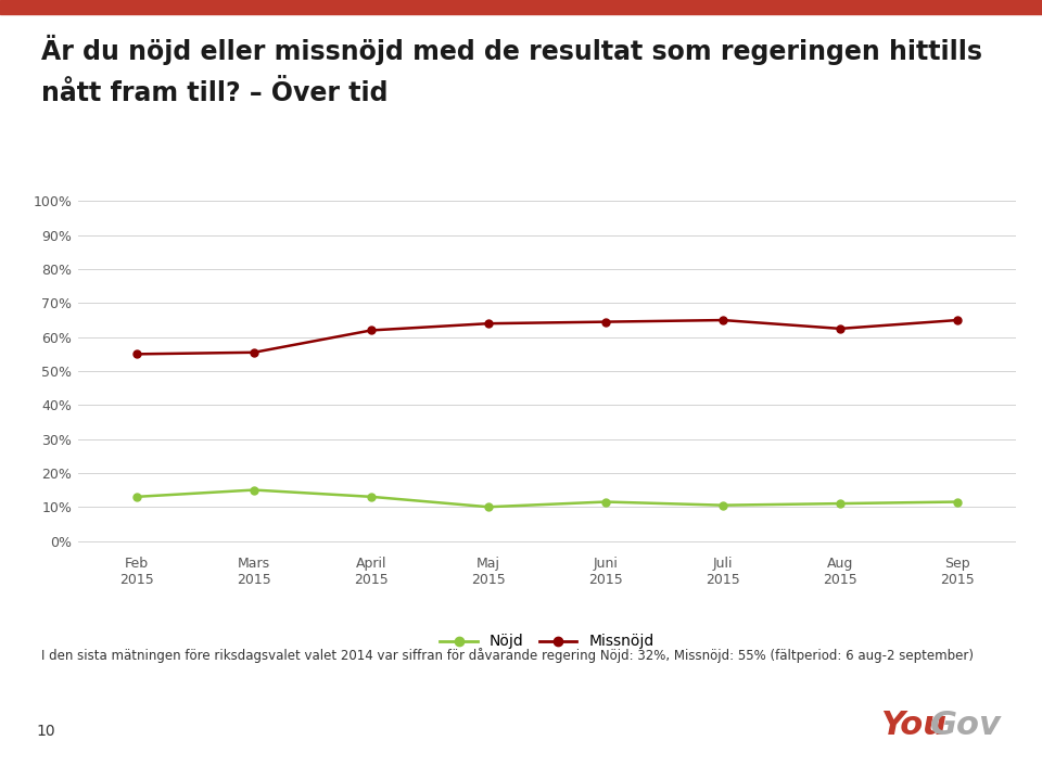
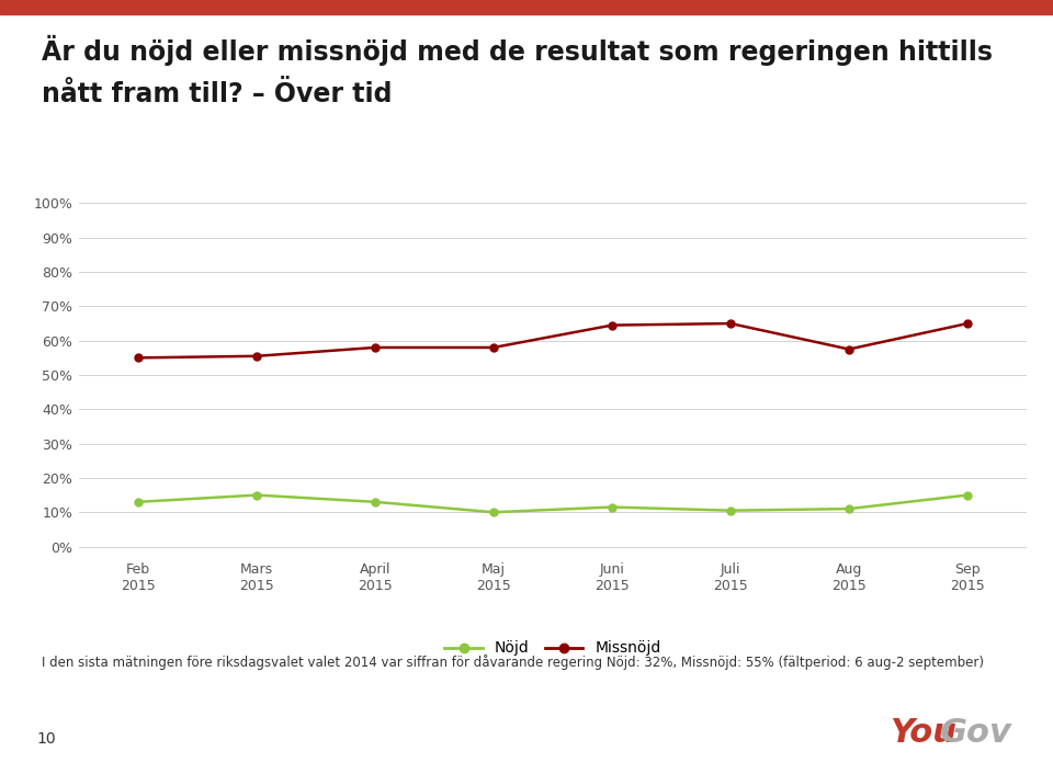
Missnöjd/April 2015: 62.0% -> 58.0%
Missnöjd/Maj 2015: 64.0% -> 58.0%
Missnöjd/Aug 2015: 62.5% -> 57.5%
Nöjd/Sep 2015: 11.5% -> 15.0%
